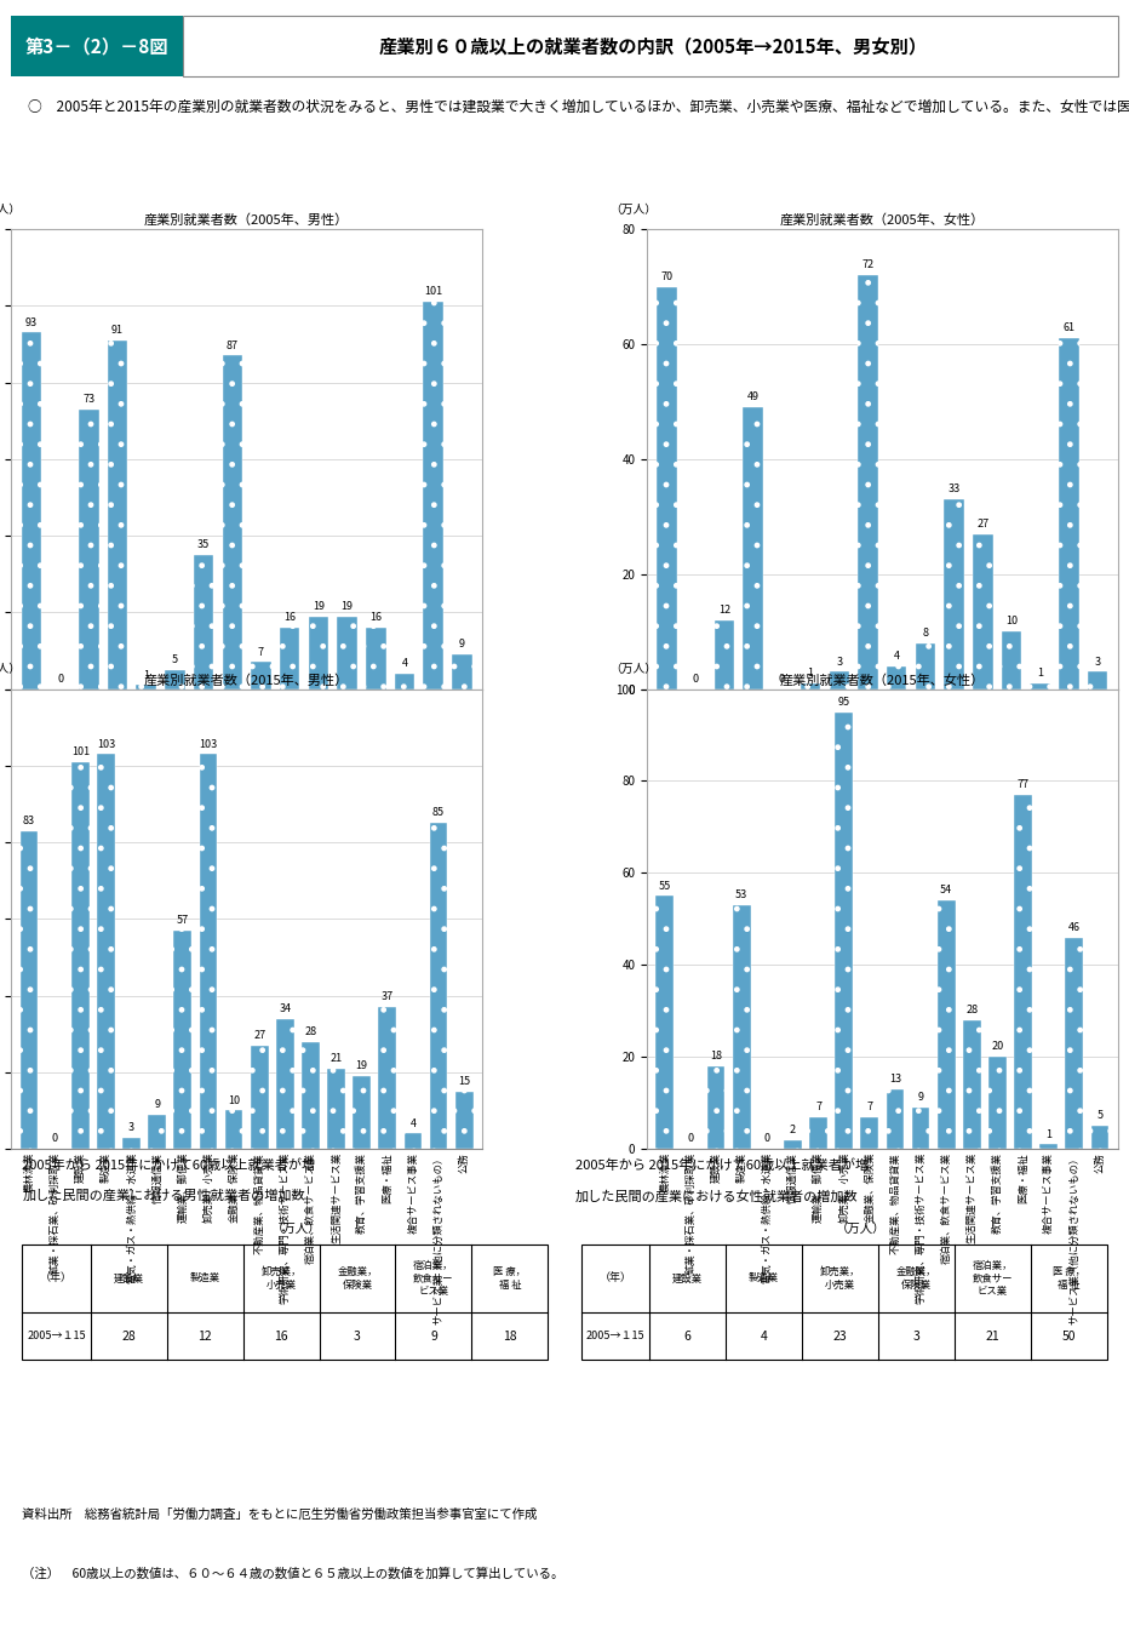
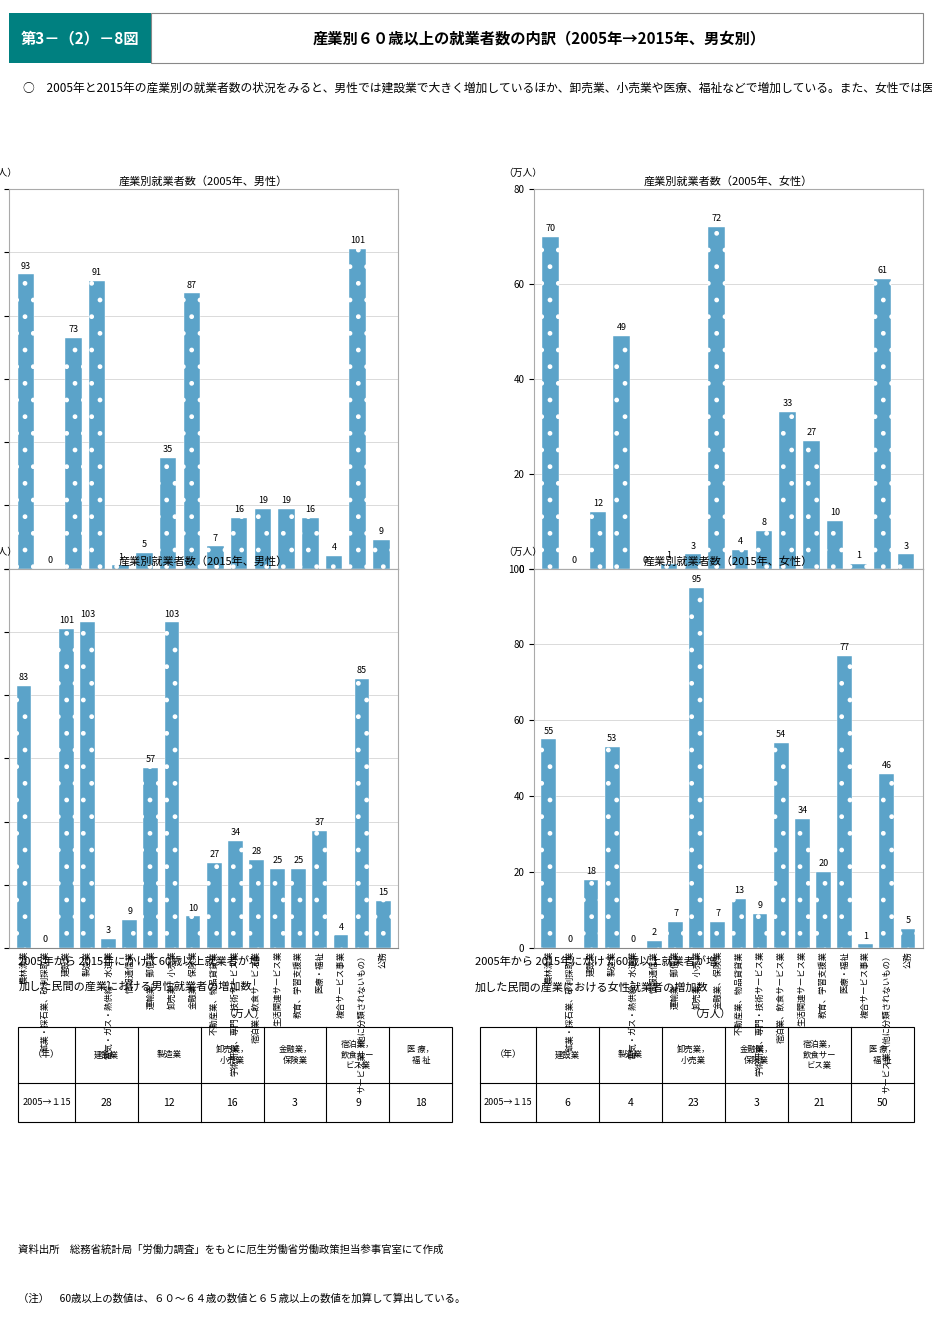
産業別就業者数（2015年、男性）/生活関連サービス業: 21 -> 25
産業別就業者数（2015年、男性）/教育、学習支援業: 19 -> 25
産業別就業者数（2015年、女性）/生活関連サービス業: 28 -> 34
